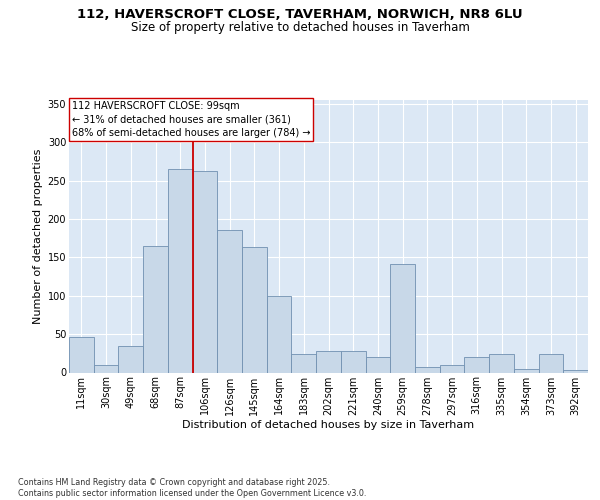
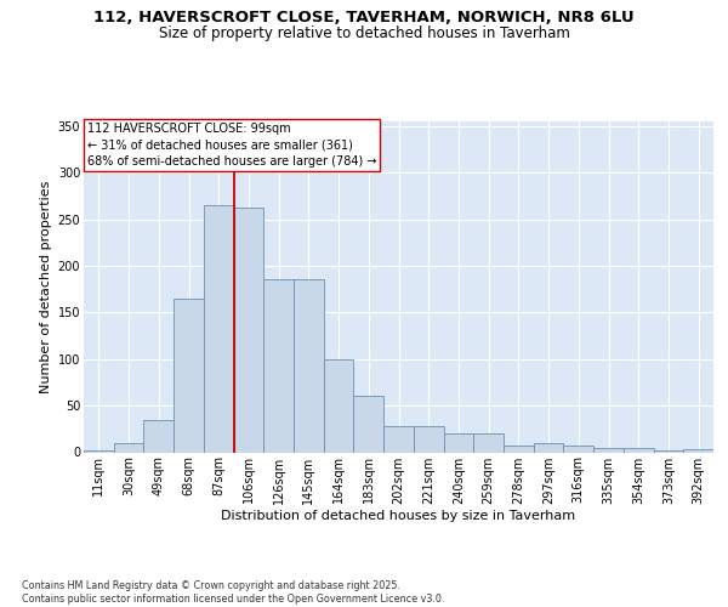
11sqm: 46 -> 2
145sqm: 164 -> 186
183sqm: 24 -> 60
259sqm: 142 -> 20
316sqm: 20 -> 7
335sqm: 24 -> 5
373sqm: 24 -> 2
